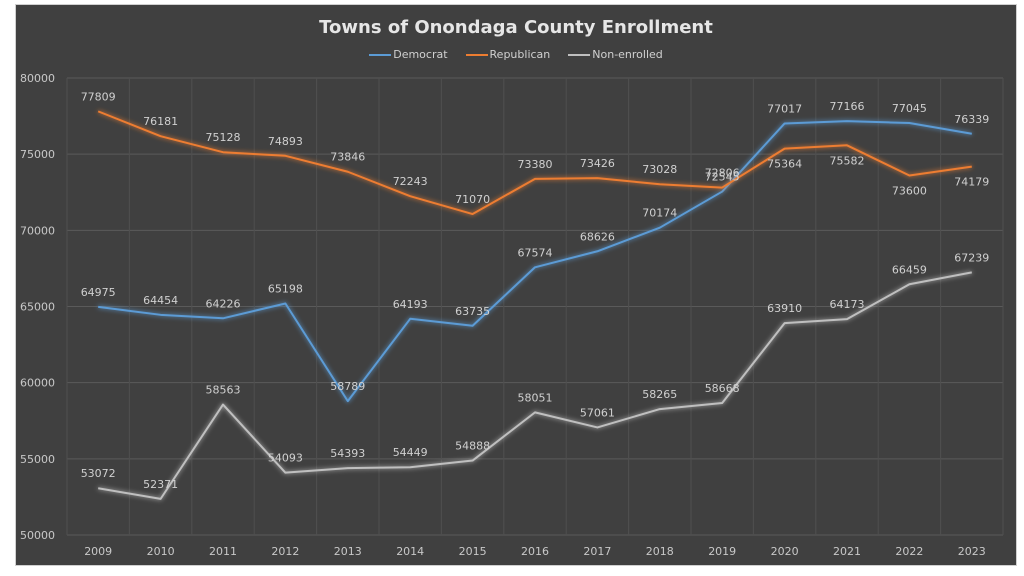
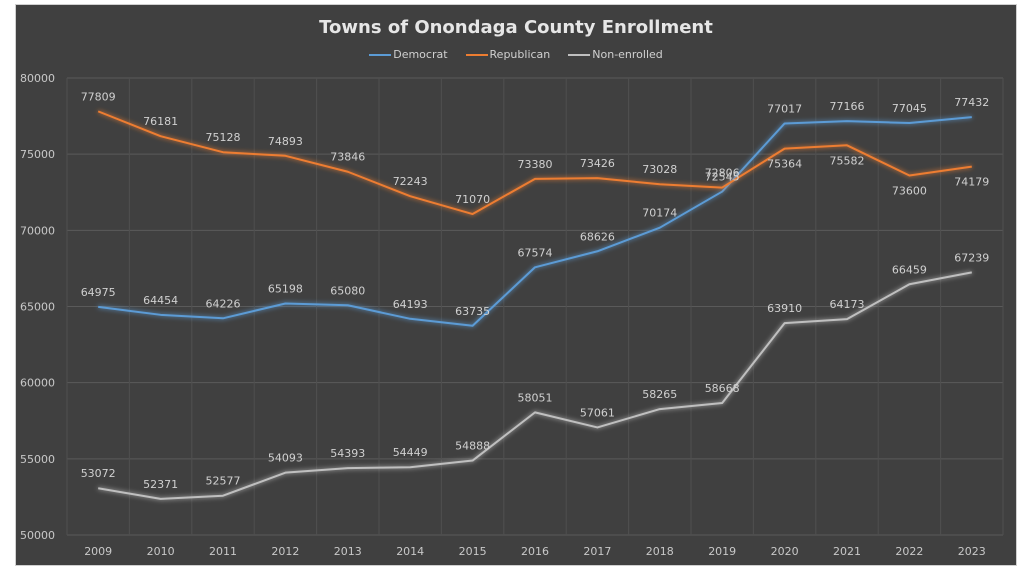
Non-enrolled/2011: 58563 -> 52577
Democrat/2013: 58789 -> 65080
Democrat/2023: 76339 -> 77432
